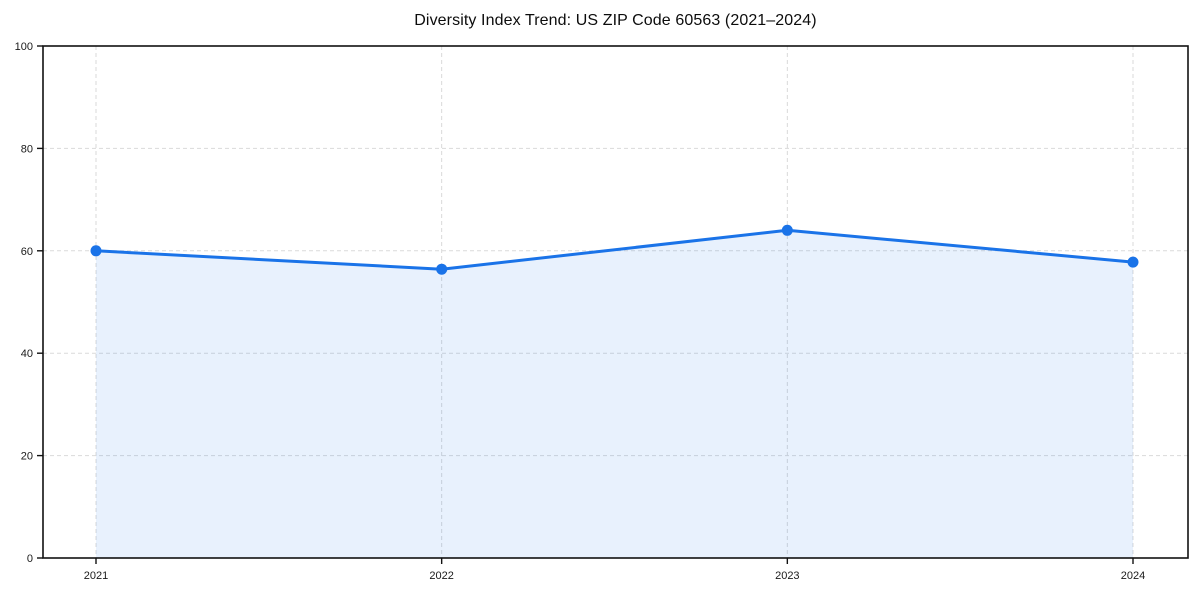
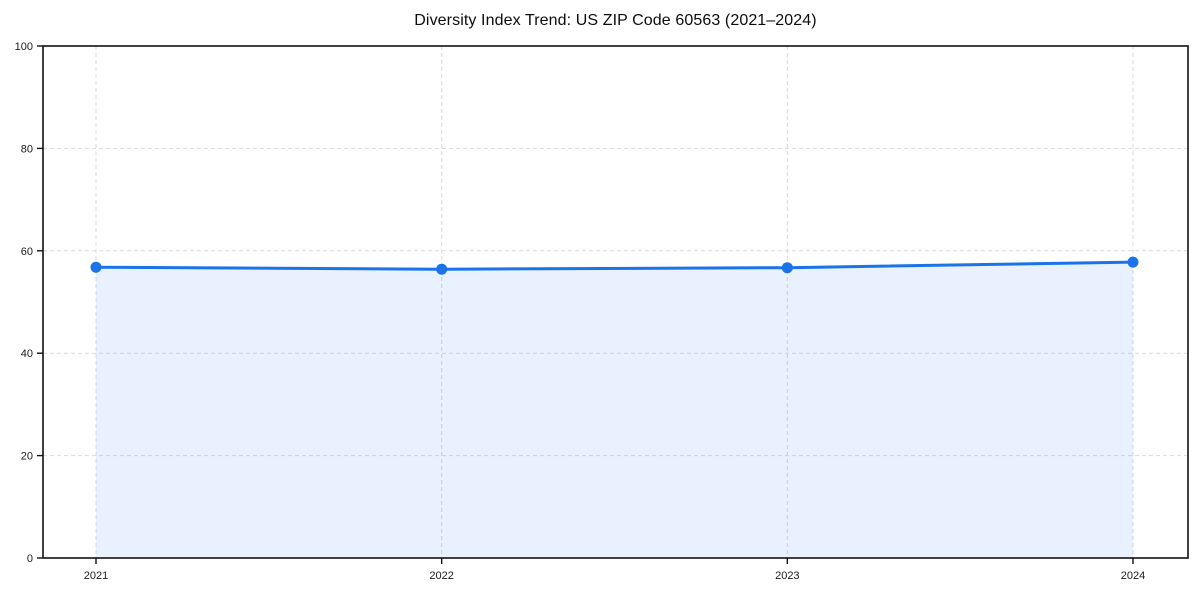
2021: 60 -> 57
2023: 64 -> 57
